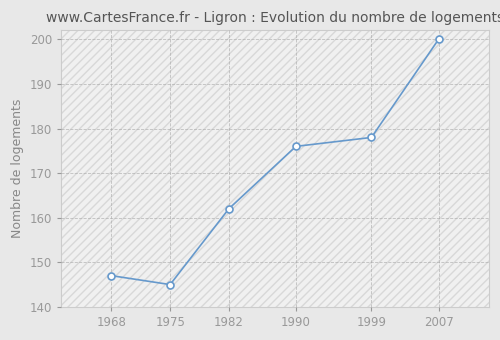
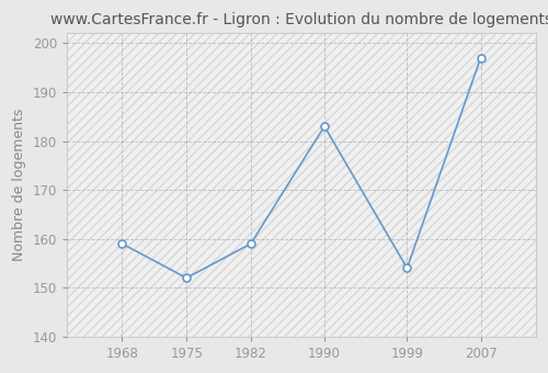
1968: 147 -> 159
1975: 145 -> 152
1982: 162 -> 159
1990: 176 -> 183
1999: 178 -> 154
2007: 200 -> 197
